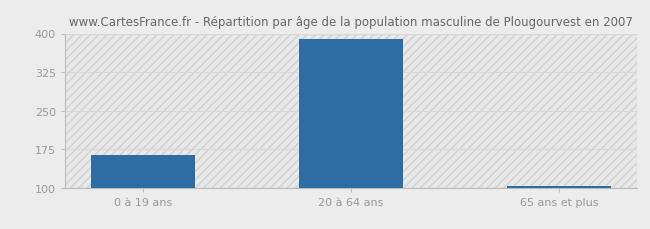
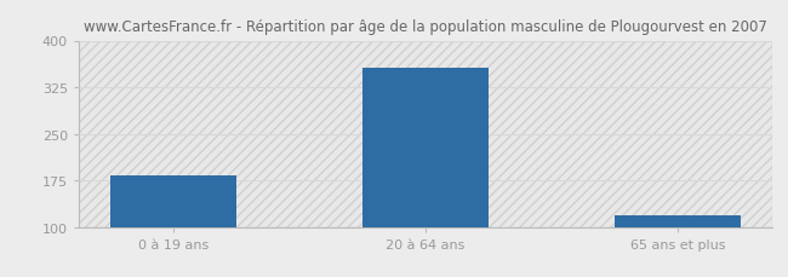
0 à 19 ans: 163 -> 182
20 à 64 ans: 390 -> 356
65 ans et plus: 104 -> 118
